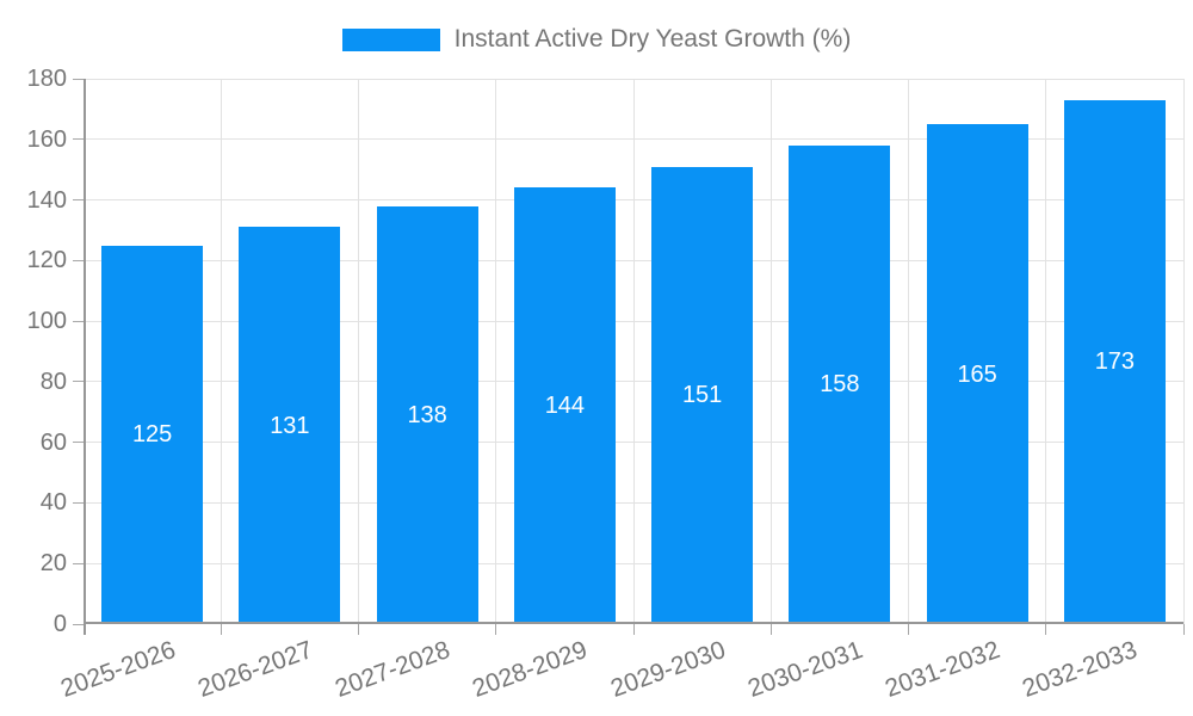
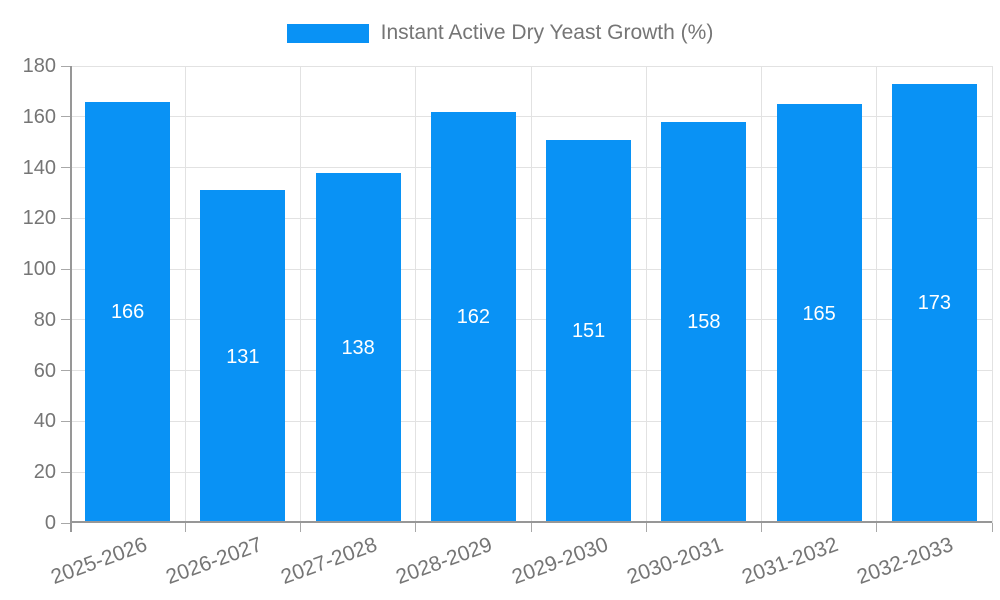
2025-2026: 125 -> 166
2028-2029: 144 -> 162
